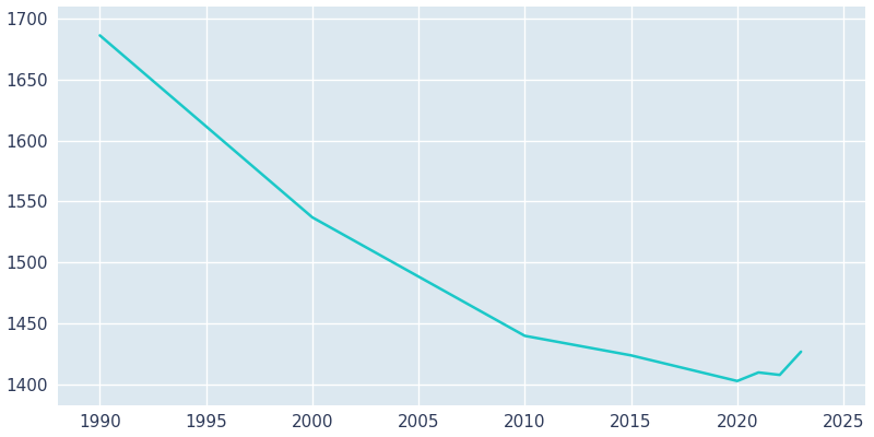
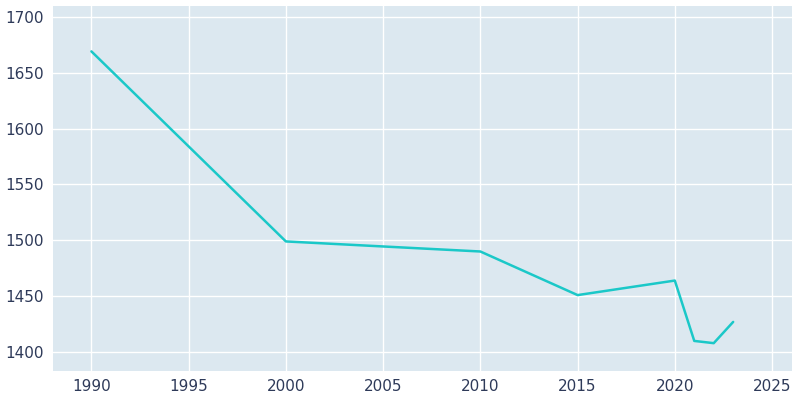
1990: 1686 -> 1669
2000: 1537 -> 1499
2010: 1440 -> 1490
2015: 1424 -> 1451
2020: 1403 -> 1464
